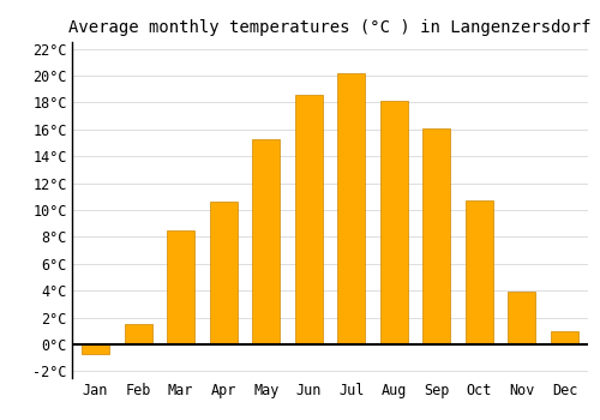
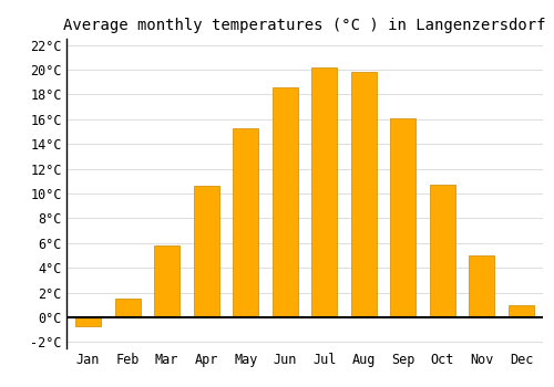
Mar: 8.5°C -> 5.8°C
Aug: 18.1°C -> 19.8°C
Nov: 3.9°C -> 5.0°C
